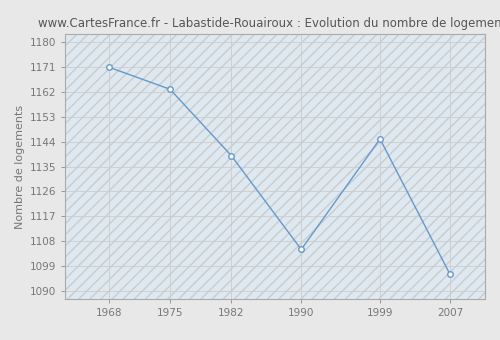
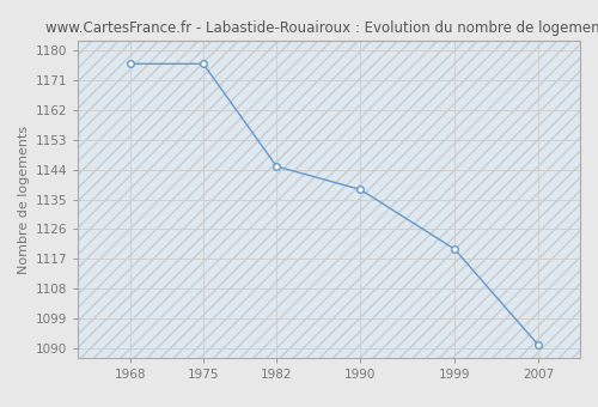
1968: 1171 -> 1176
1975: 1163 -> 1176
1982: 1139 -> 1145
1990: 1105 -> 1138
1999: 1145 -> 1120
2007: 1096 -> 1091
